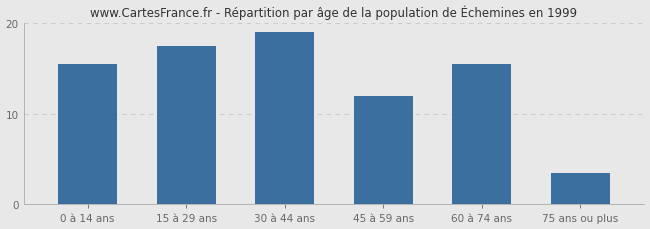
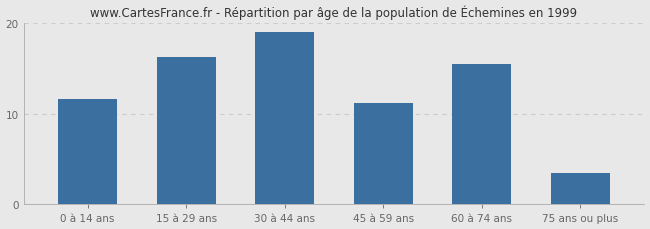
0 à 14 ans: 15.5 -> 11.6
15 à 29 ans: 17.5 -> 16.2
45 à 59 ans: 12.0 -> 11.2
